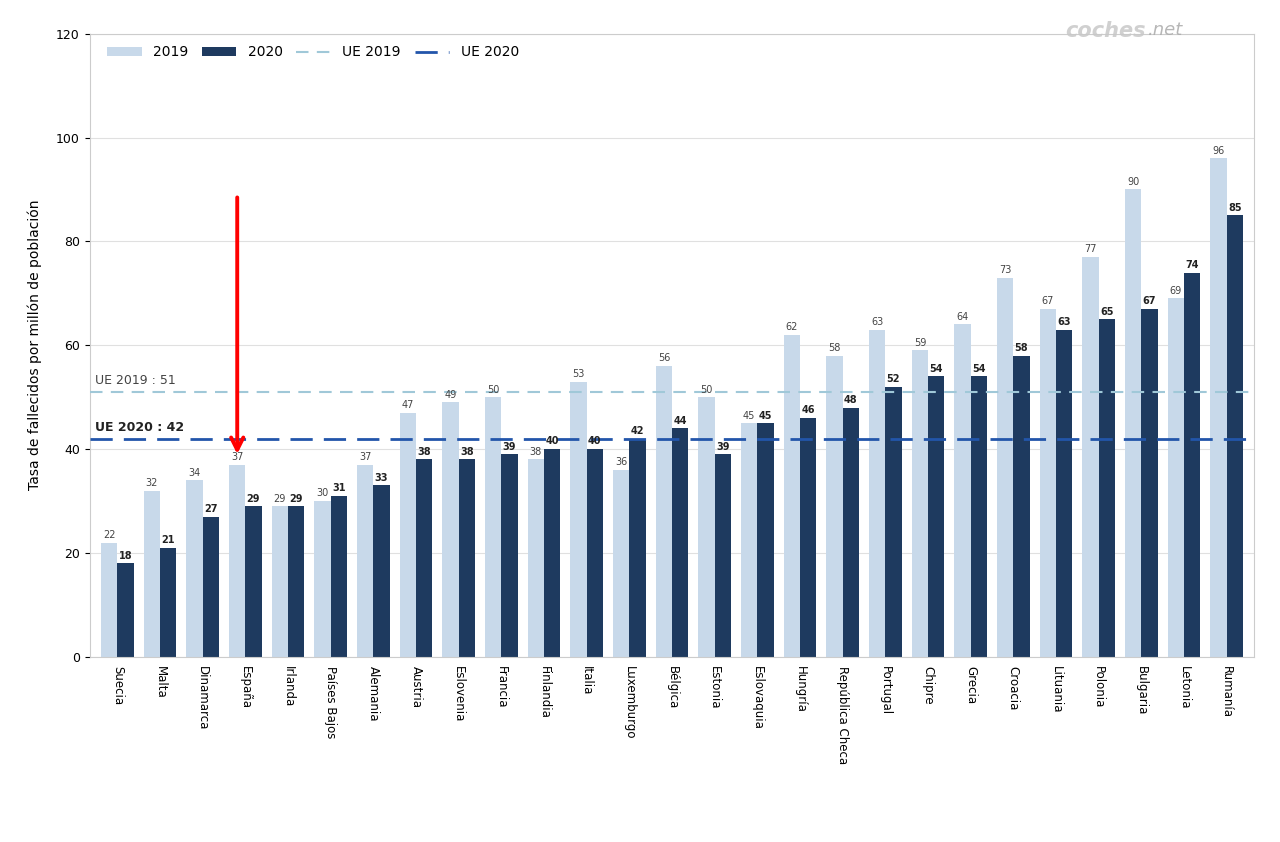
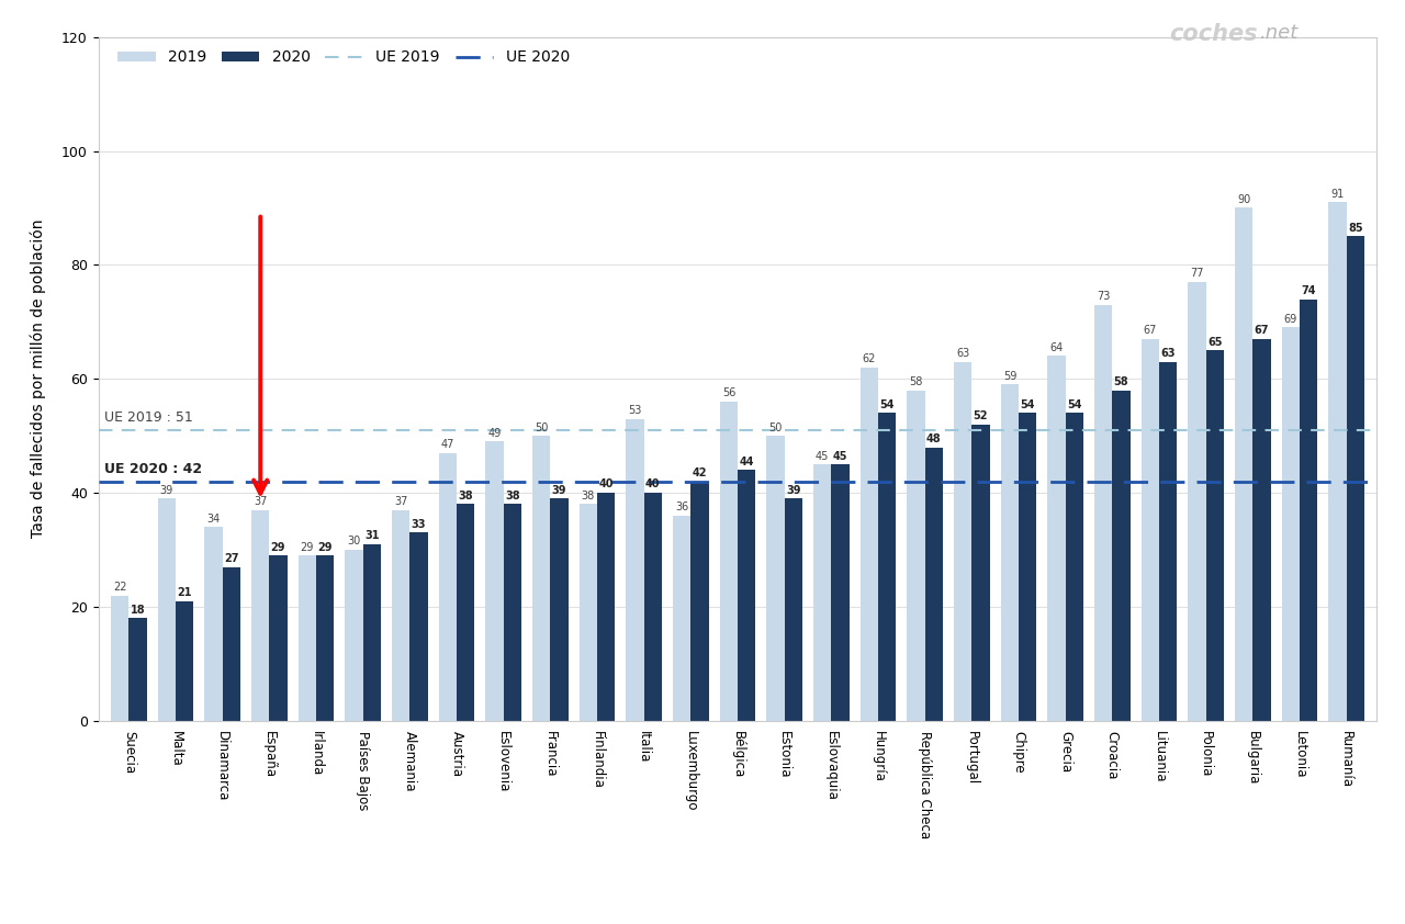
2019/Malta: 32 -> 39
2020/Hungría: 46 -> 54
2019/Rumanía: 96 -> 91
